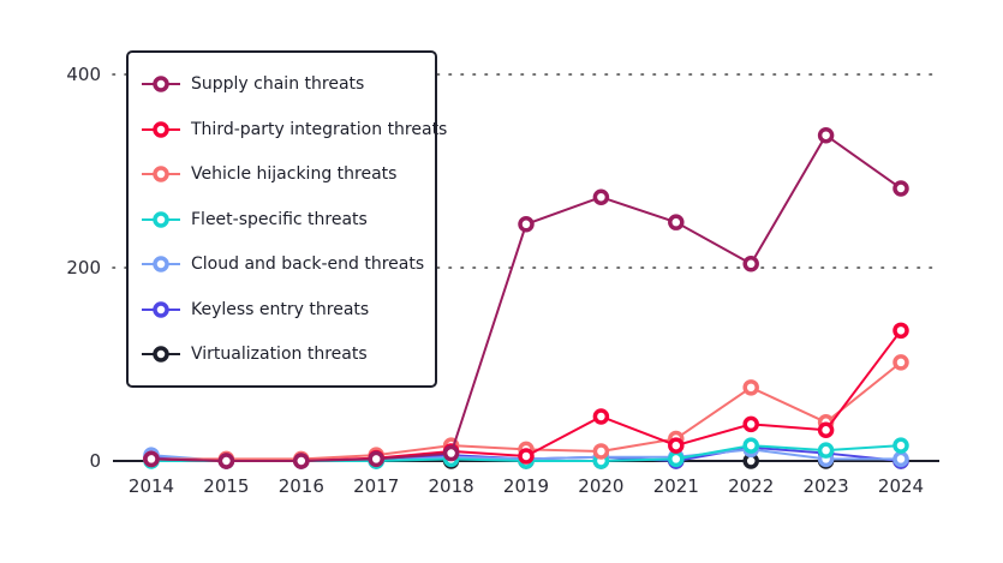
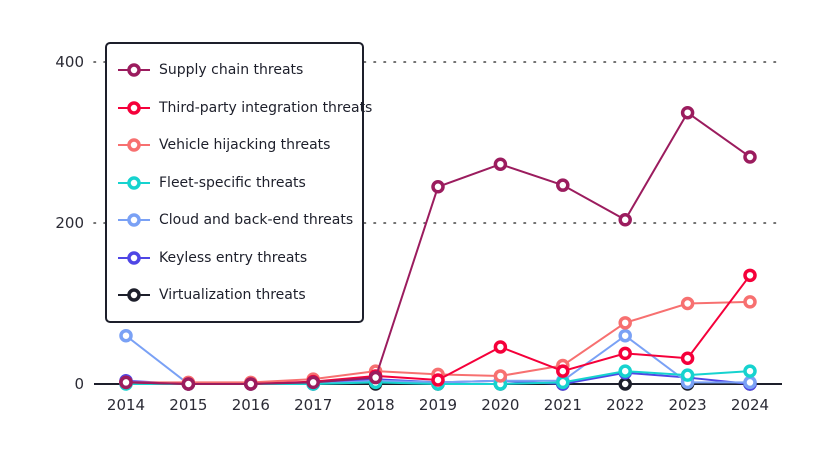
Cloud and back-end threats/2014: 10 -> 60
Cloud and back-end threats/2022: 10 -> 60
Vehicle hijacking threats/2023: 40 -> 100
